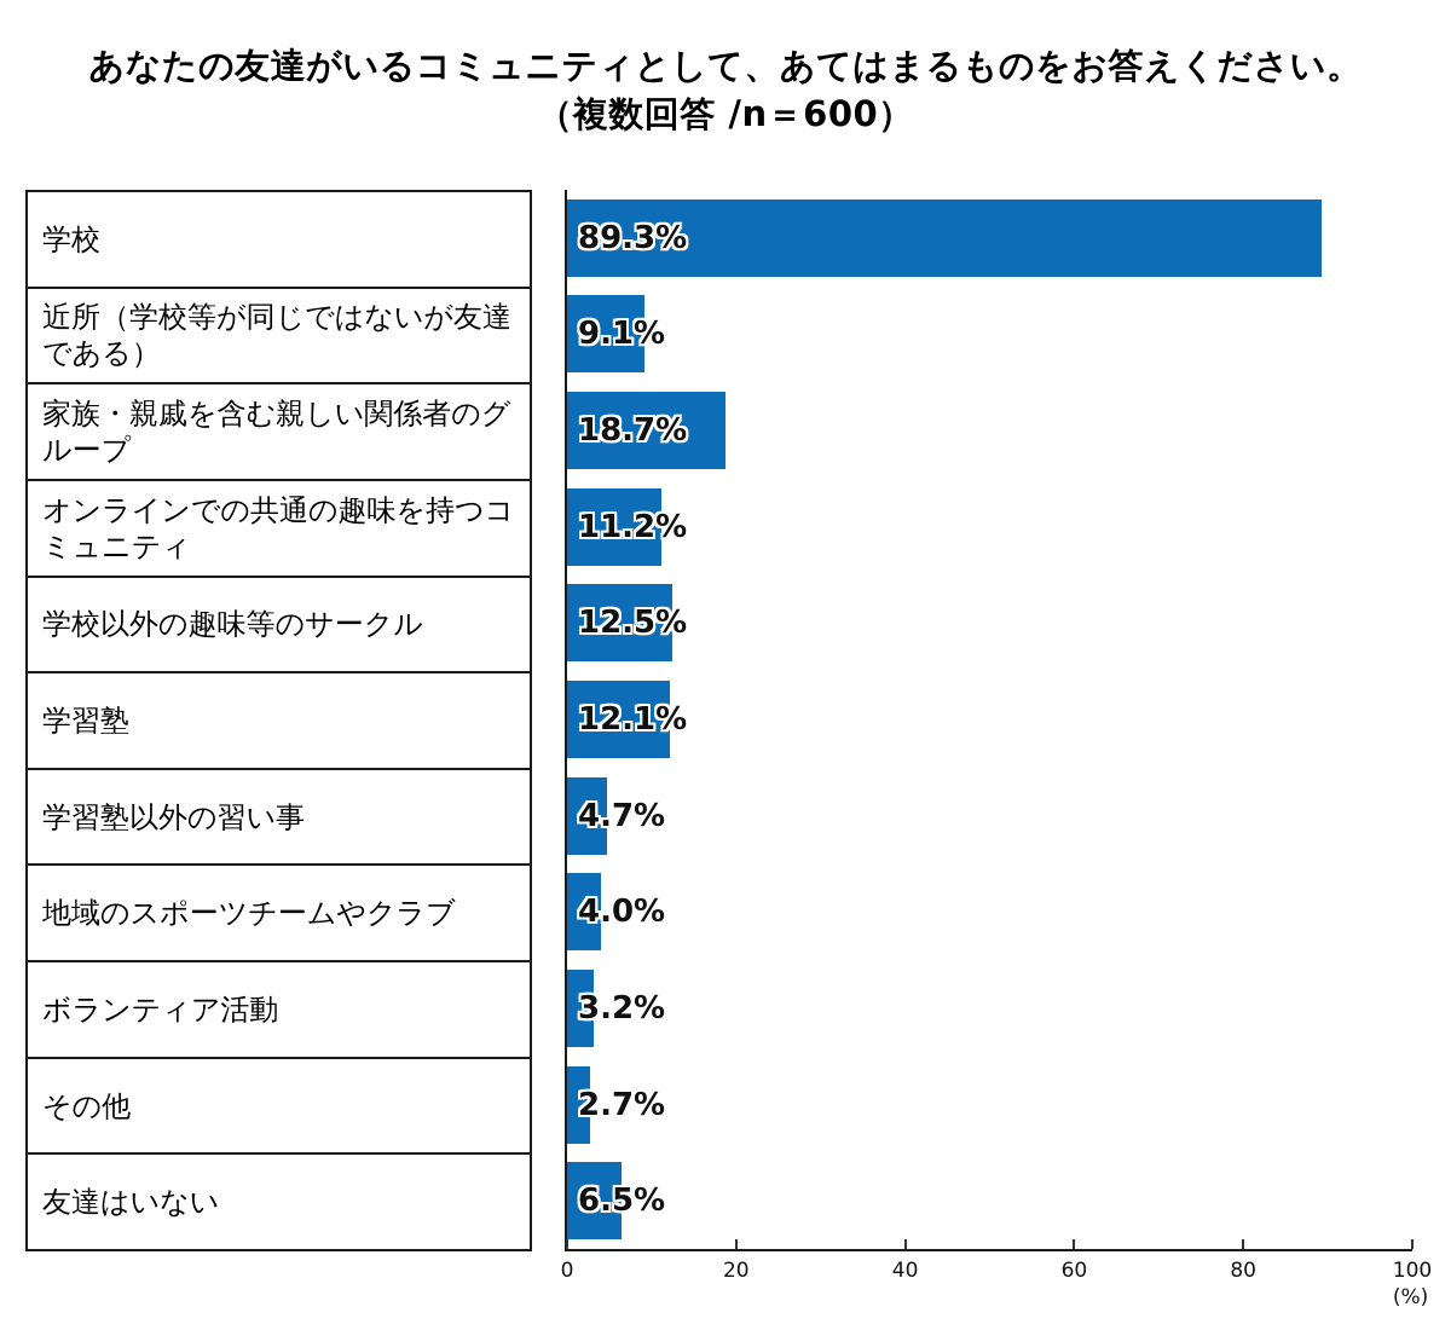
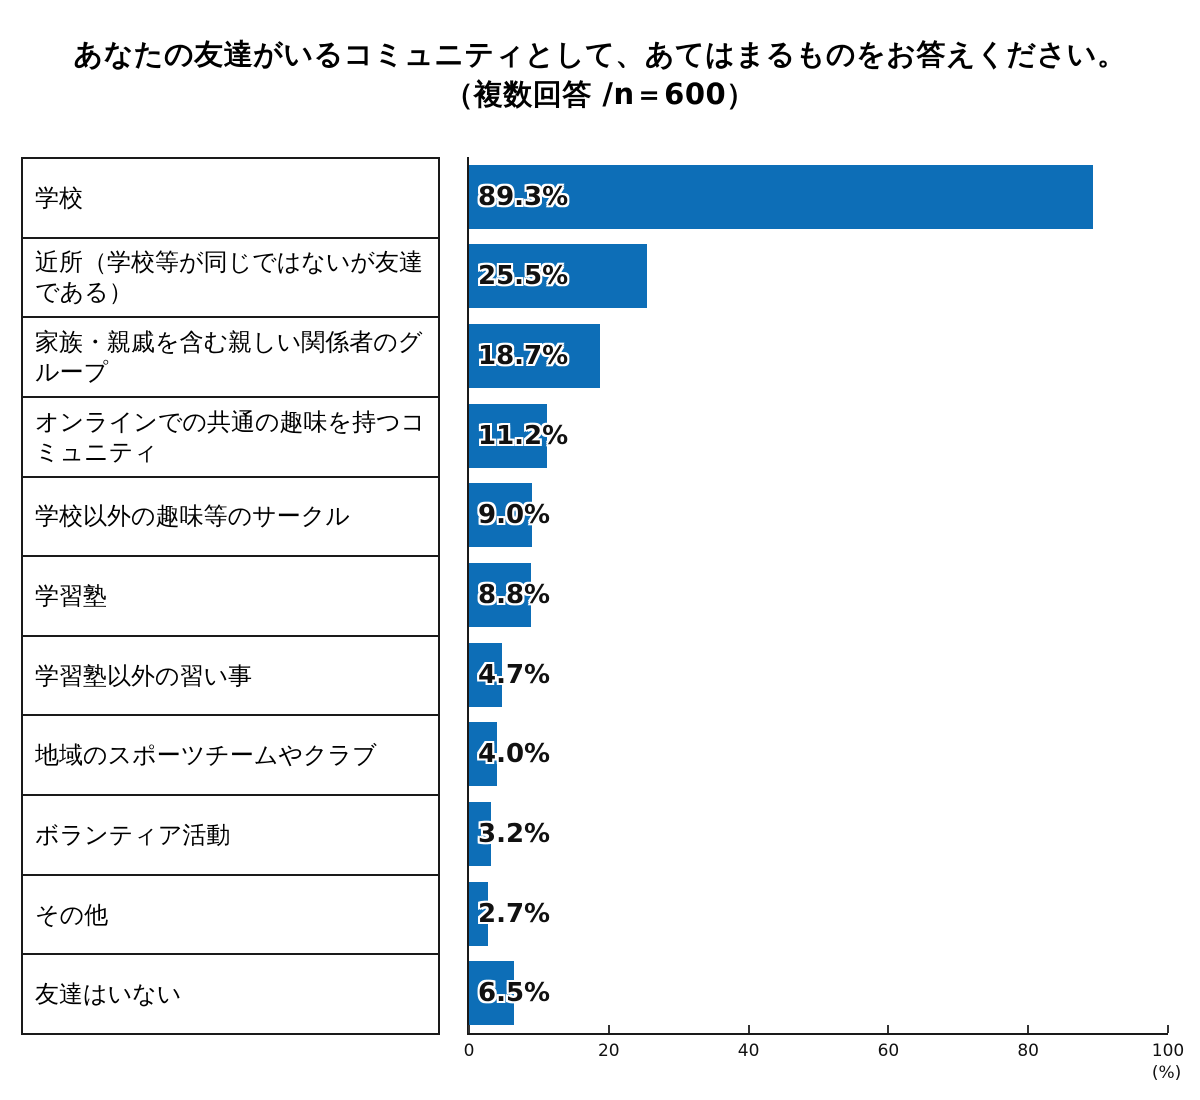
近所（学校等が同じではないが友達である）: 9.1% -> 25.5%
学校以外の趣味等のサークル: 12.5% -> 9.0%
学習塾: 12.1% -> 8.8%
